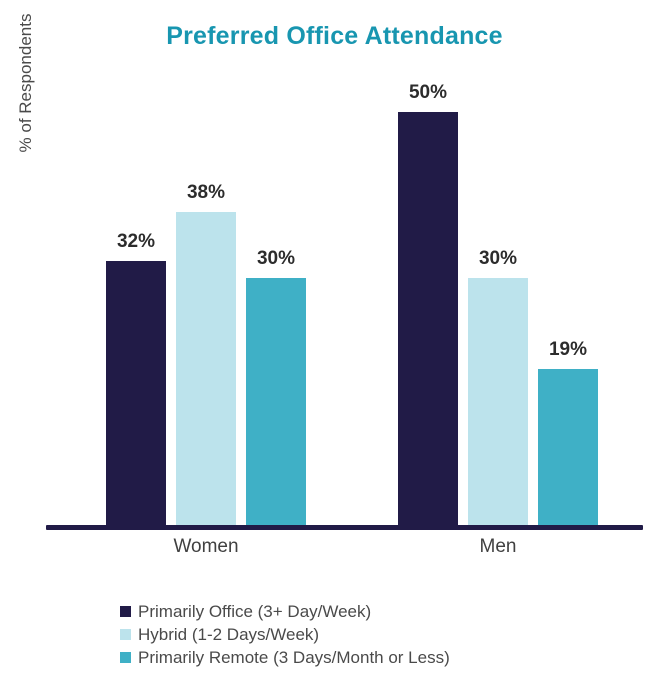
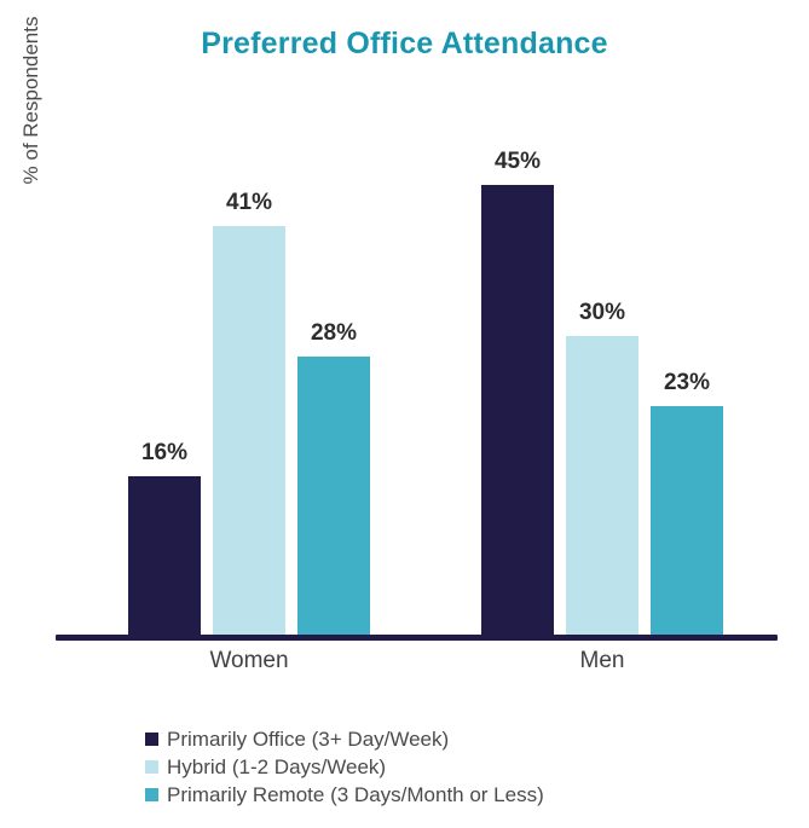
Primarily Office (3+ Day/Week)/Women: 32% -> 16%
Hybrid (1-2 Days/Week)/Women: 38% -> 41%
Primarily Remote (3 Days/Month or Less)/Women: 30% -> 28%
Primarily Office (3+ Day/Week)/Men: 50% -> 45%
Primarily Remote (3 Days/Month or Less)/Men: 19% -> 23%
